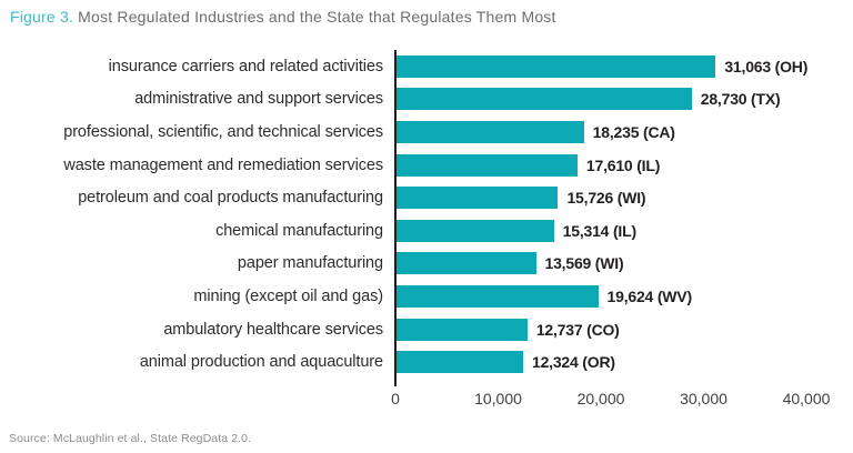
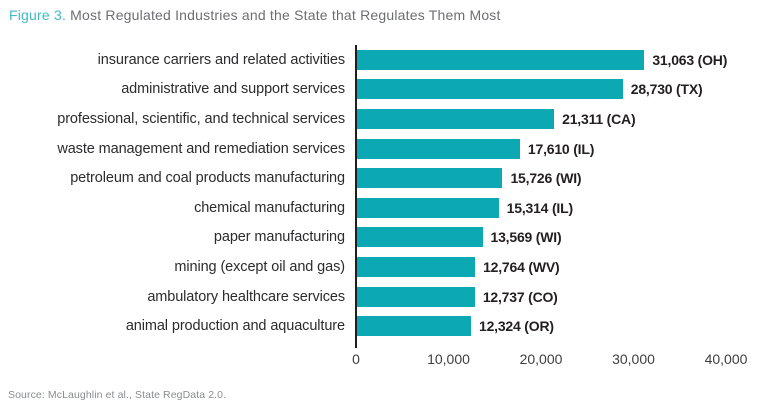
professional, scientific, and technical services: 18,235 -> 21,311
mining (except oil and gas): 19,624 -> 12,764
